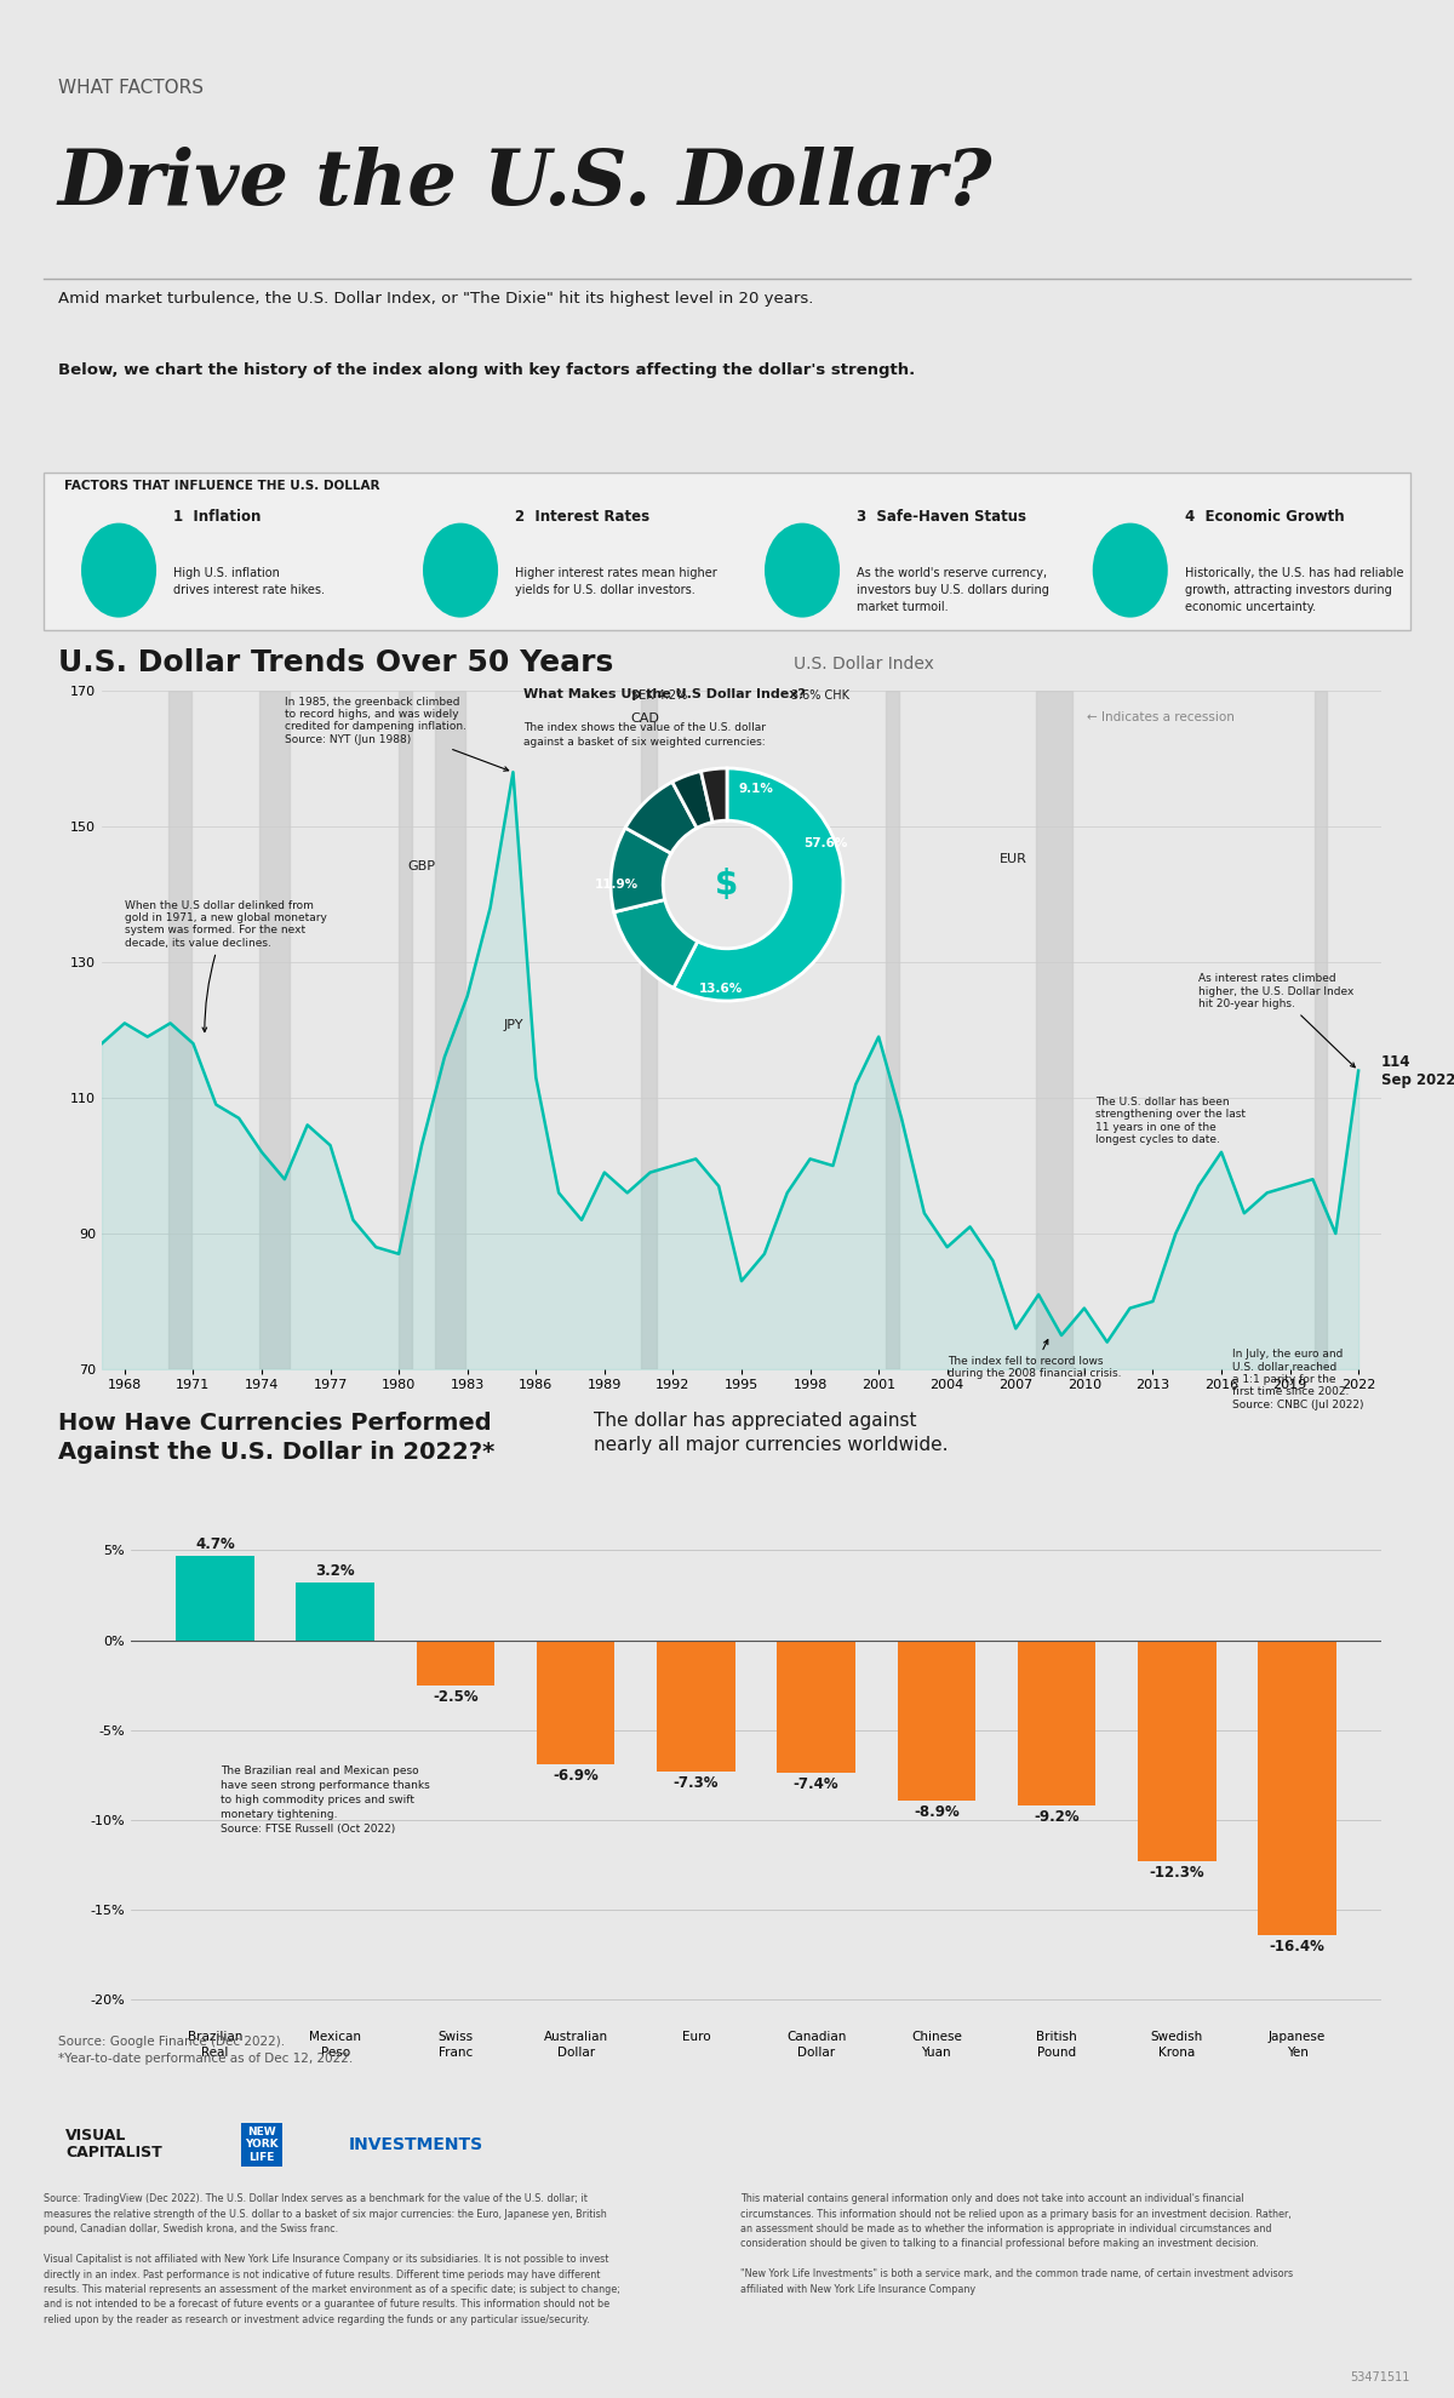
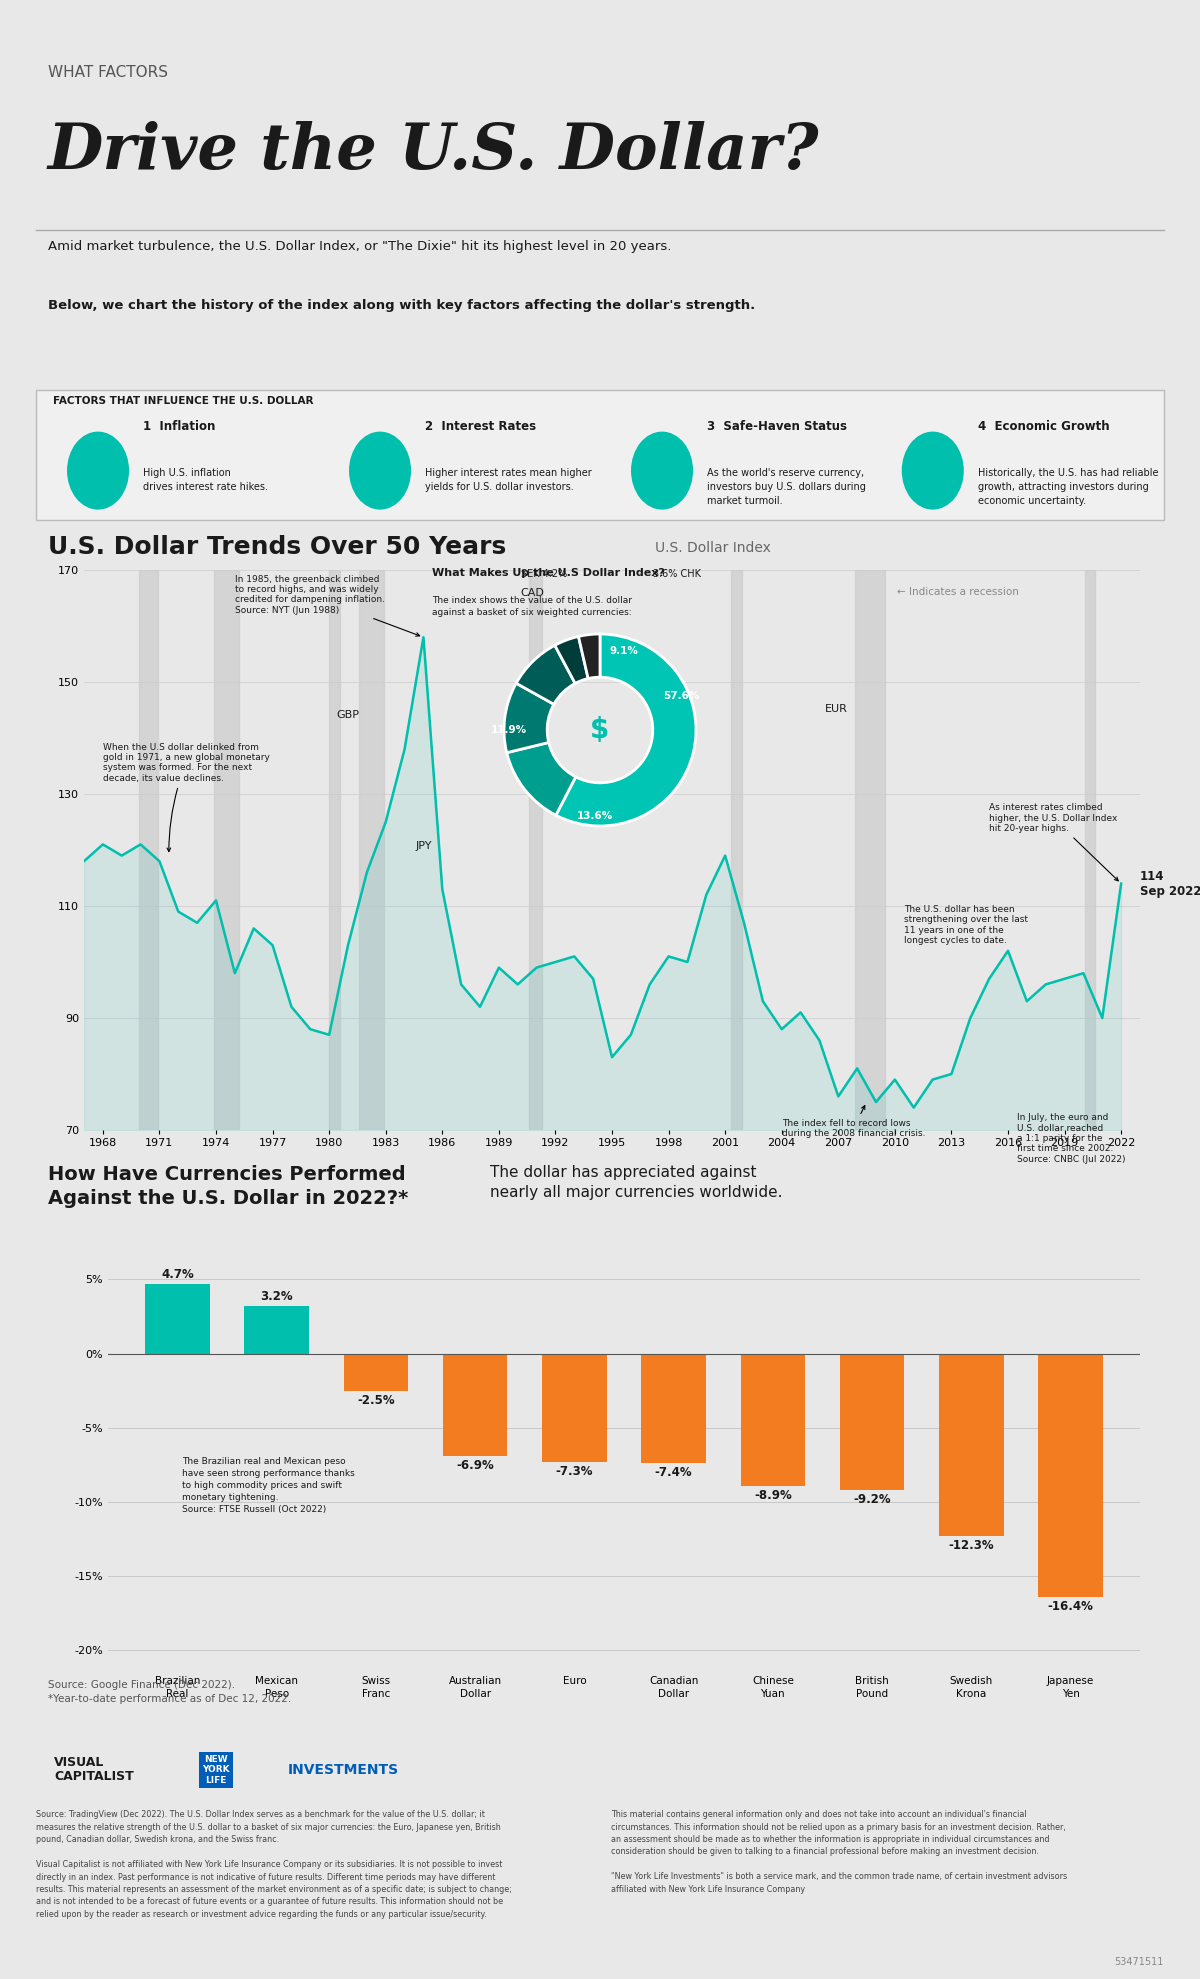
1974: 102 -> 111
